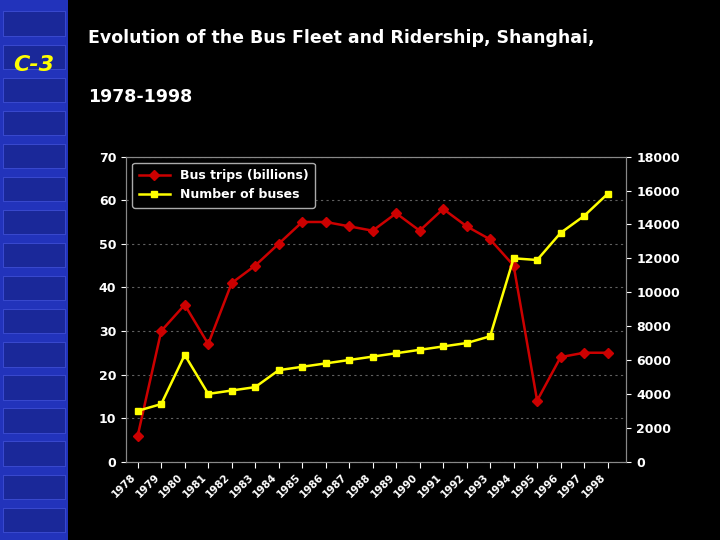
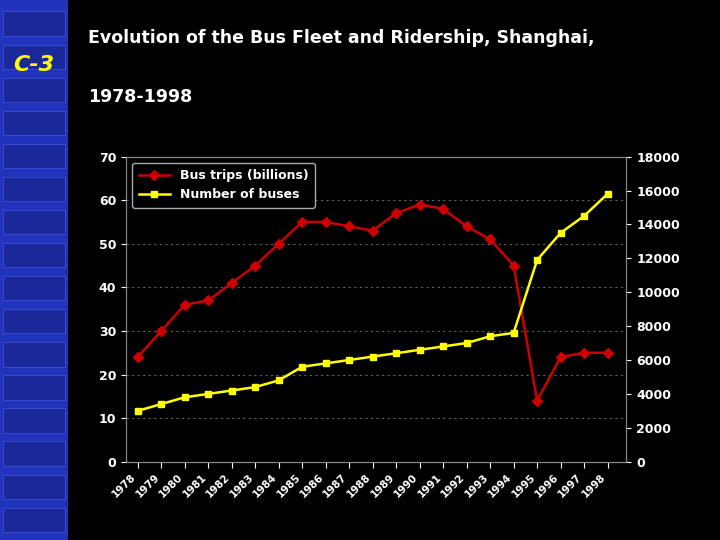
Bus trips (billions)/1978: 6 -> 24
Number of buses/1980: 6300 -> 3800
Bus trips (billions)/1981: 27 -> 37
Number of buses/1984: 5400 -> 4800
Bus trips (billions)/1990: 53 -> 59
Number of buses/1994: 12000 -> 7600
